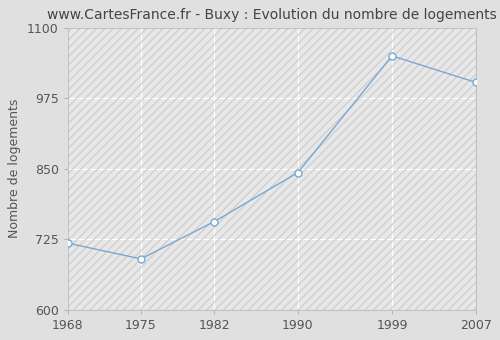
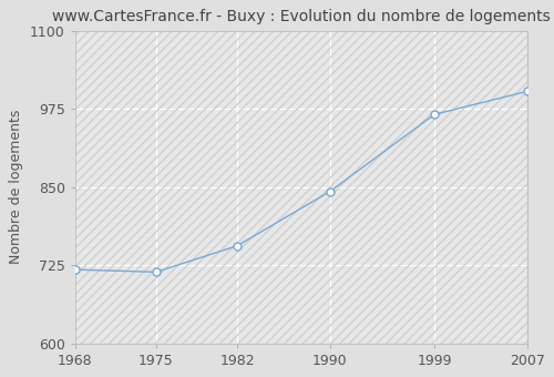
1975: 690 -> 714
1999: 1050 -> 966
